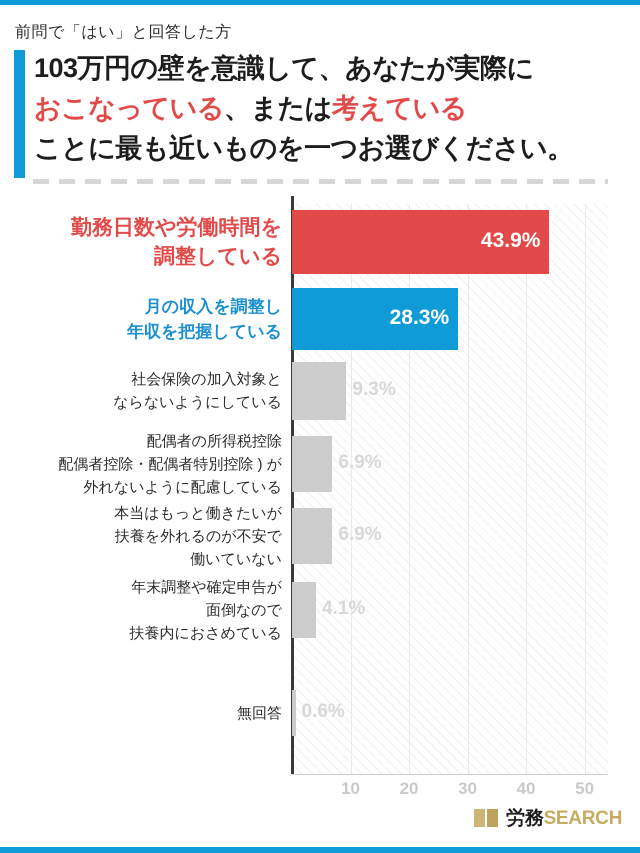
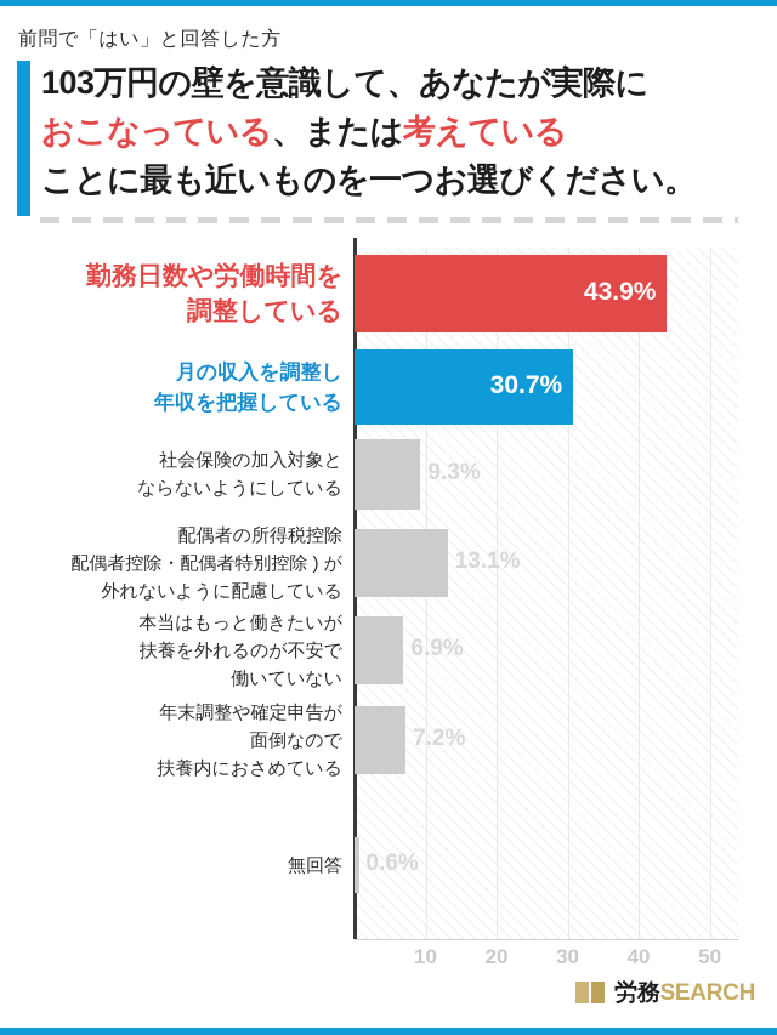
月の収入を調整し 年収を把握している: 28.3% -> 30.7%
配偶者の所得税控除 配偶者控除・配偶者特別控除 ) が 外れないように配慮している: 6.9% -> 13.1%
年末調整や確定申告が 面倒なので 扶養内におさめている: 4.1% -> 7.2%
